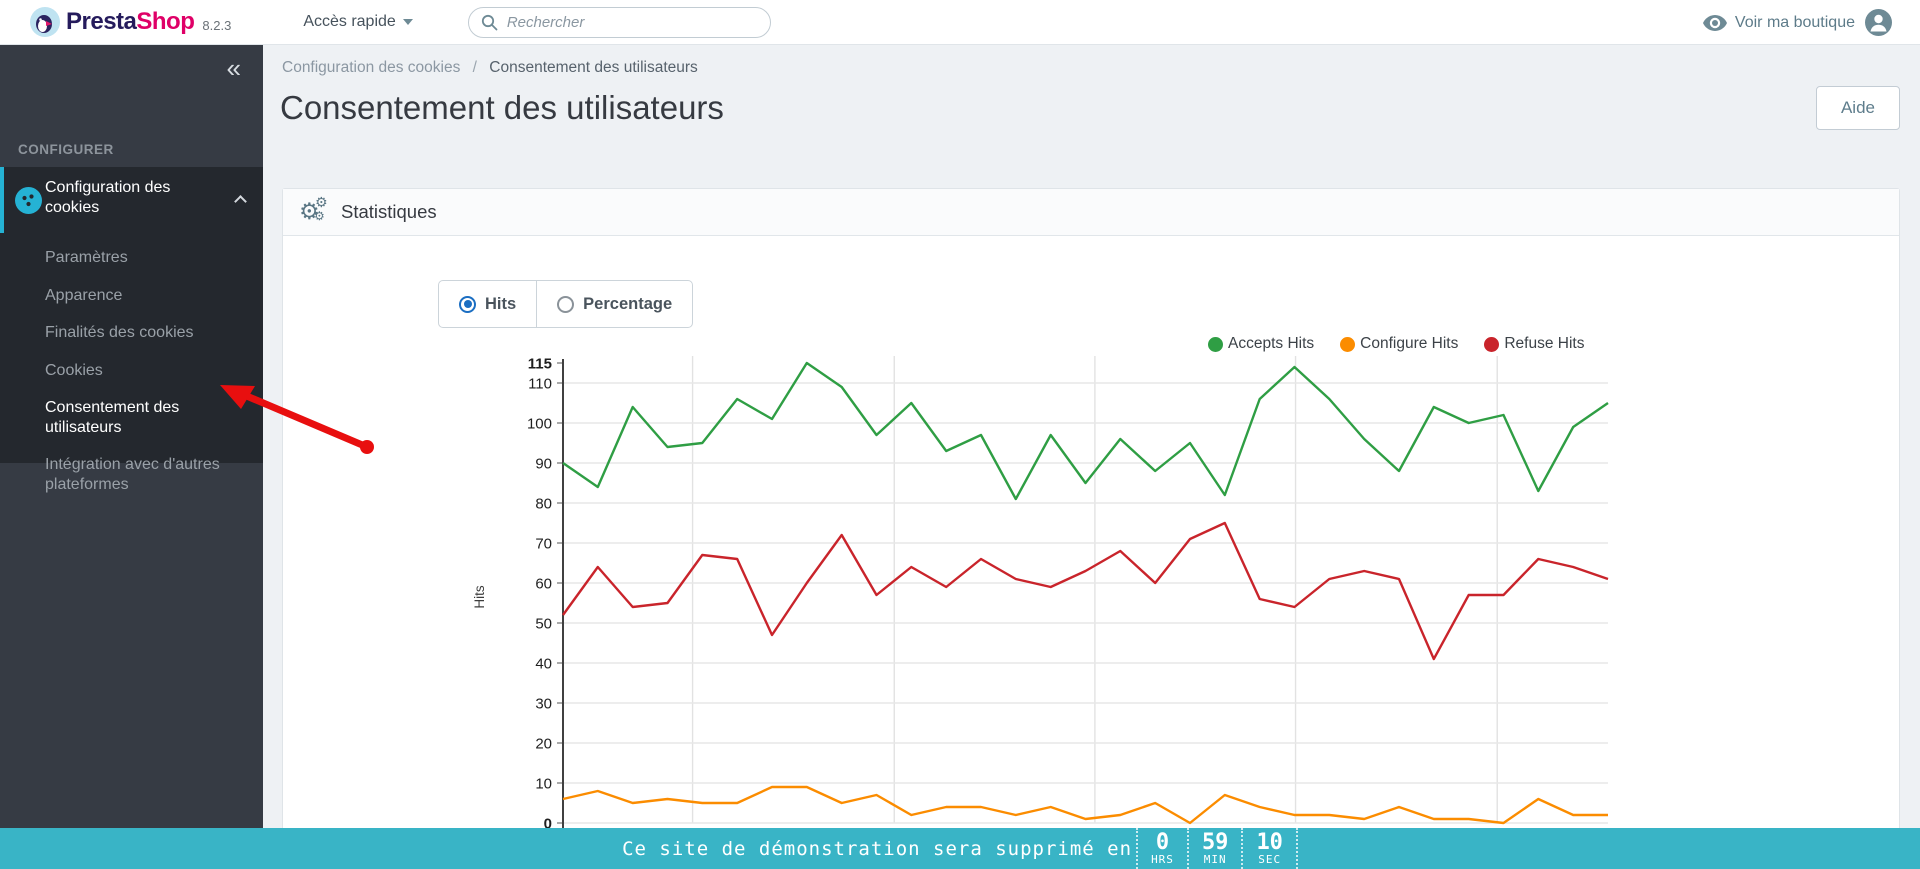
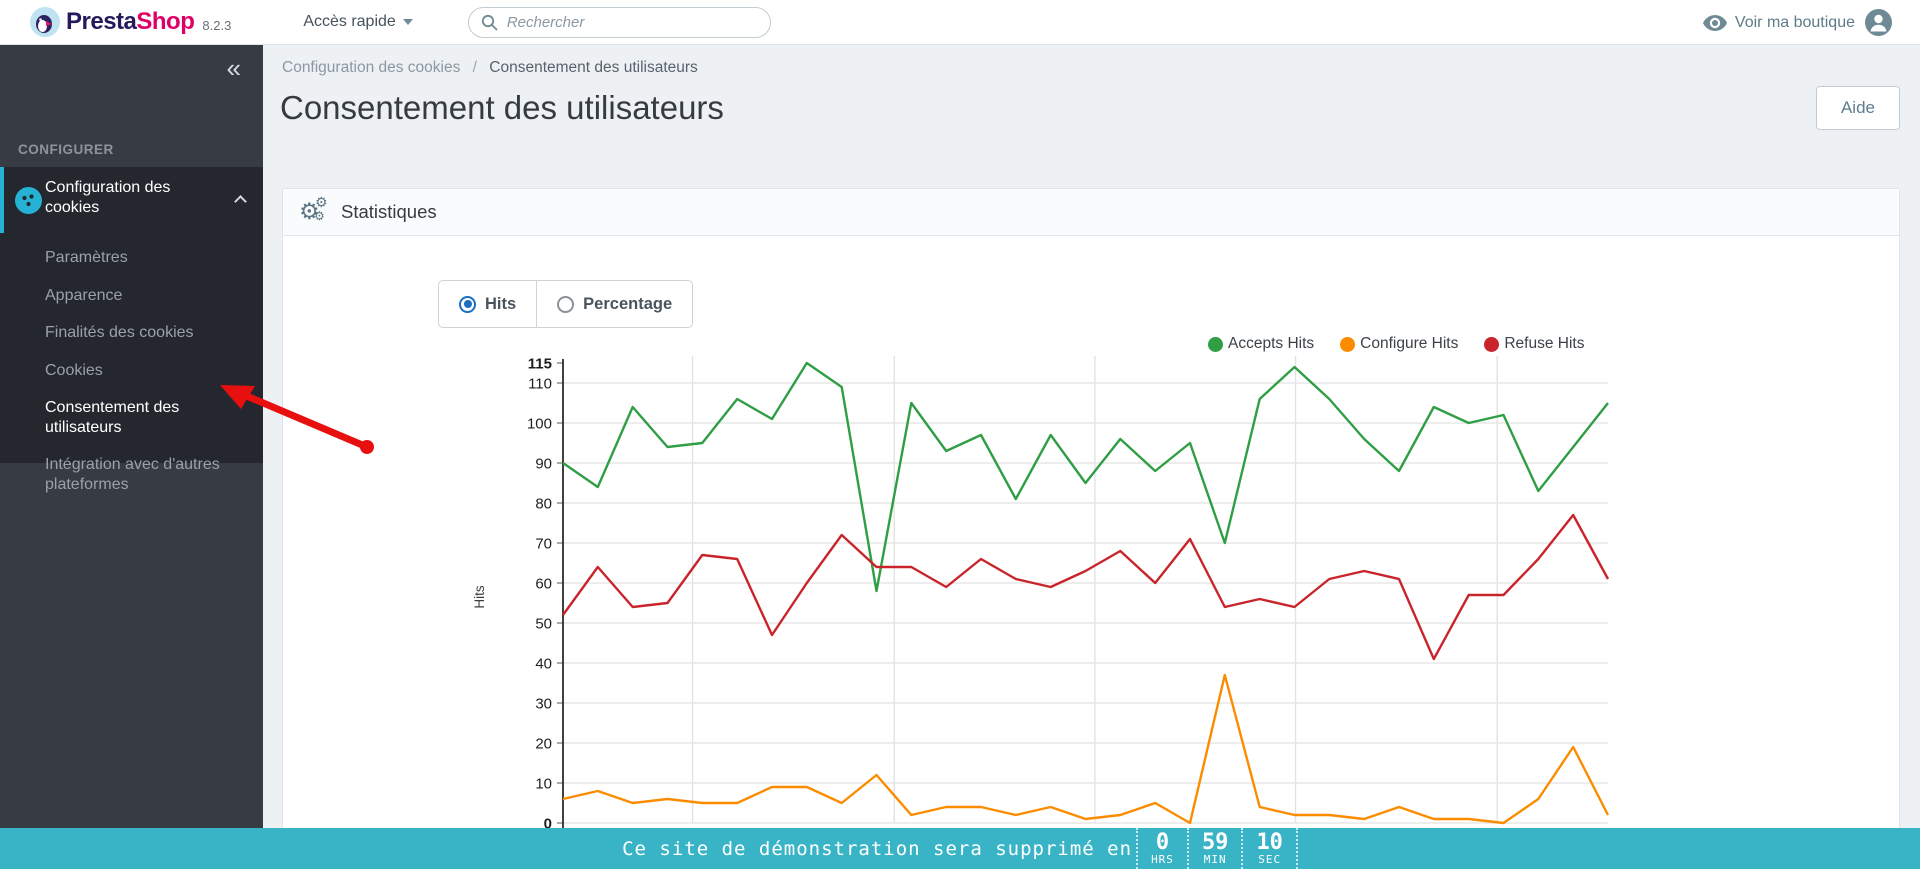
Accepts Hits/10: 97 -> 58
Configure Hits/10: 7 -> 12
Refuse Hits/10: 57 -> 64
Accepts Hits/20: 82 -> 70
Configure Hits/20: 7 -> 37
Refuse Hits/20: 75 -> 54
Accepts Hits/30: 99 -> 94
Configure Hits/30: 2 -> 19
Refuse Hits/30: 64 -> 77
